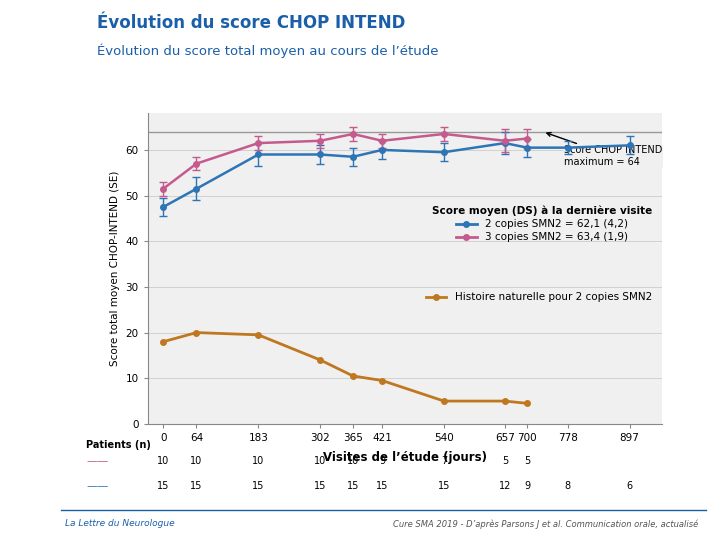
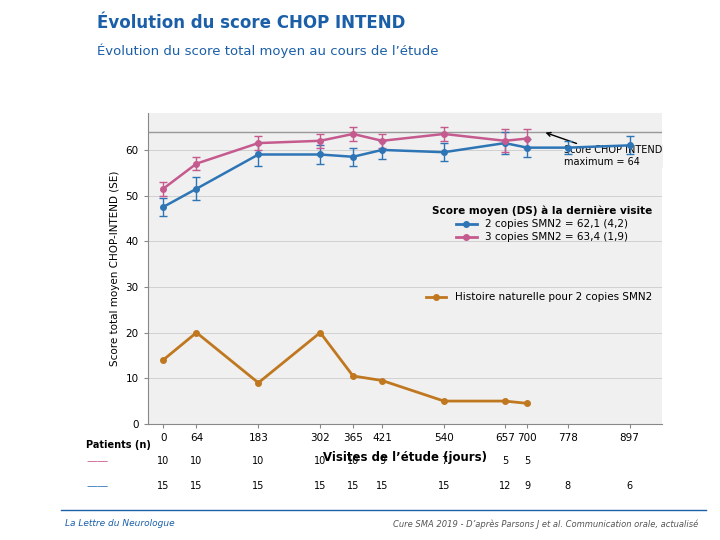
Histoire naturelle pour 2 copies SMN2/0: 18.0 -> 14.0
Histoire naturelle pour 2 copies SMN2/183: 19.5 -> 9.0
Histoire naturelle pour 2 copies SMN2/302: 14.0 -> 20.0
